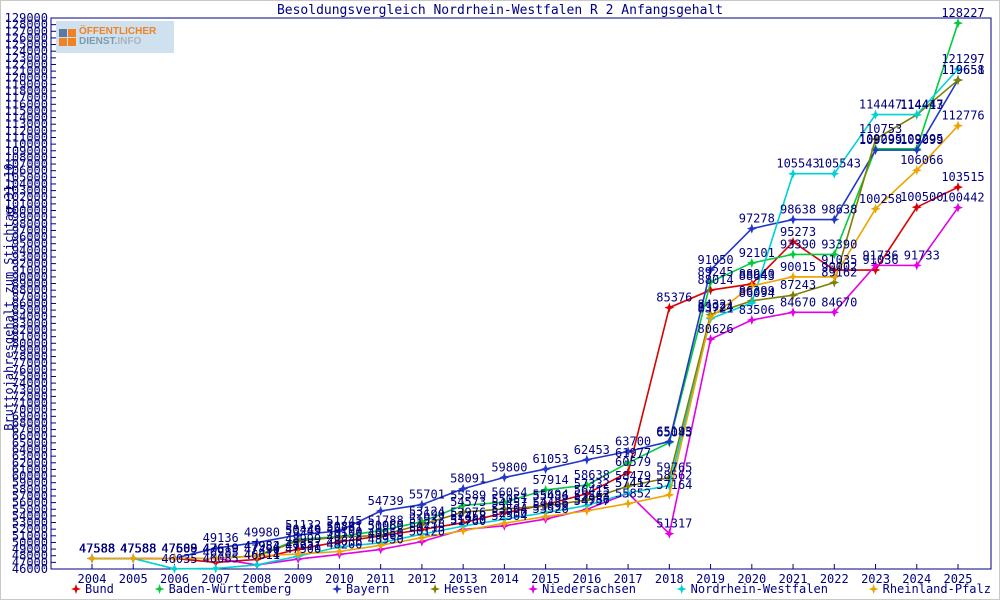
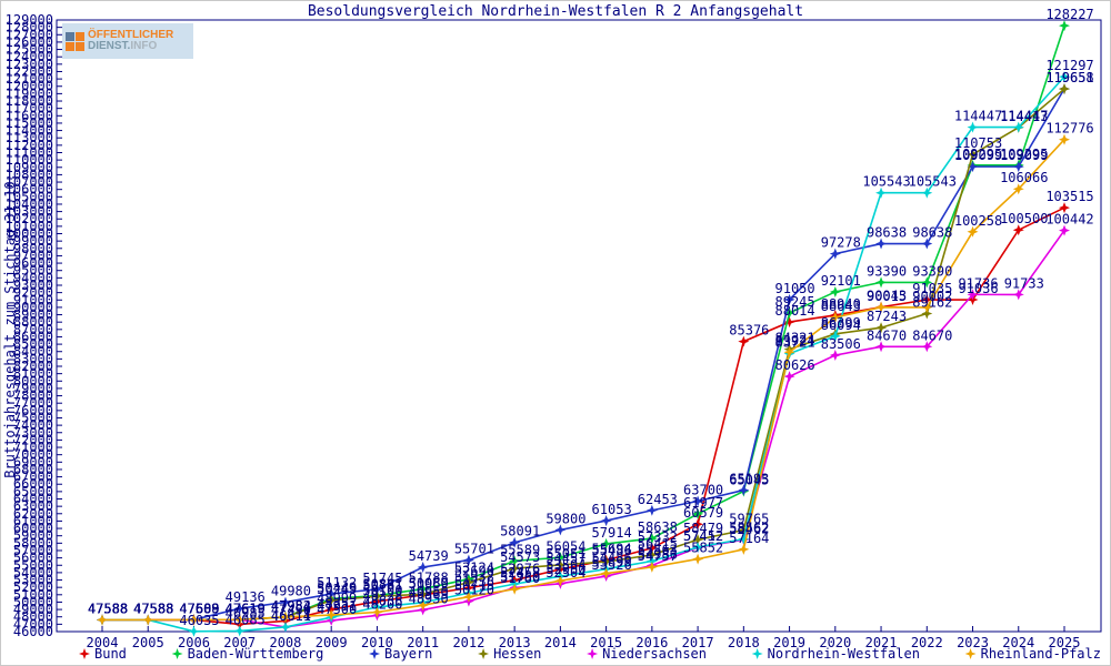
Niedersachsen/2018: 51317 -> 58462
Bund/2021: 95273 -> 90043
